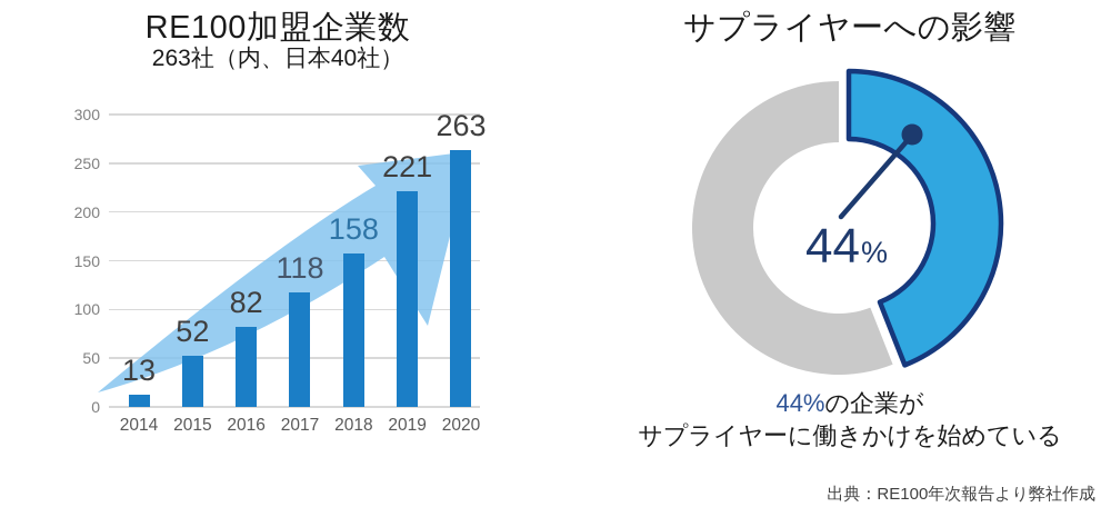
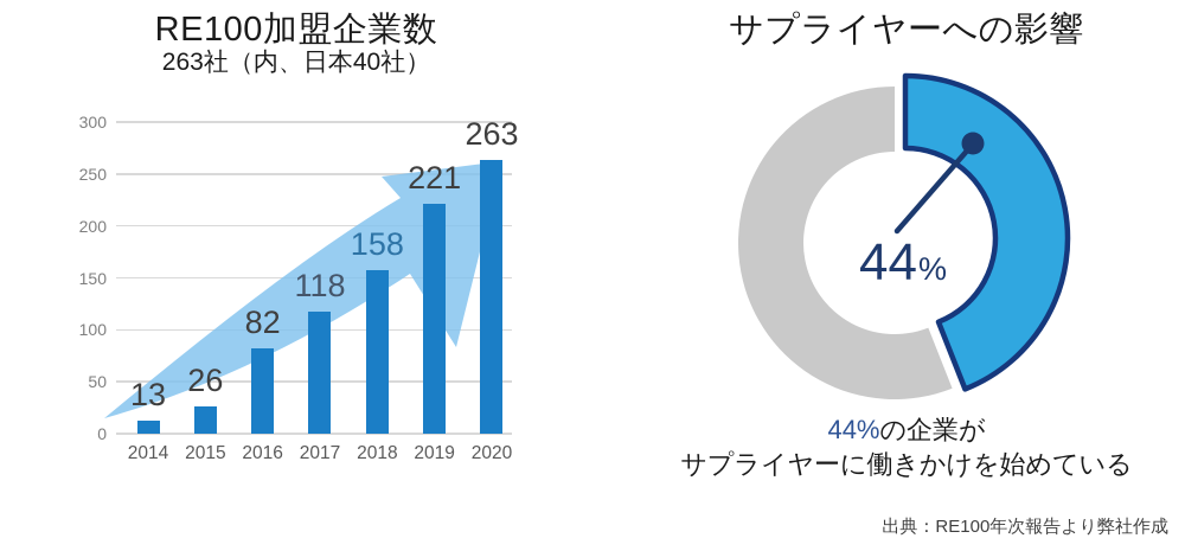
RE100加盟企業数/2015: 52 -> 26
